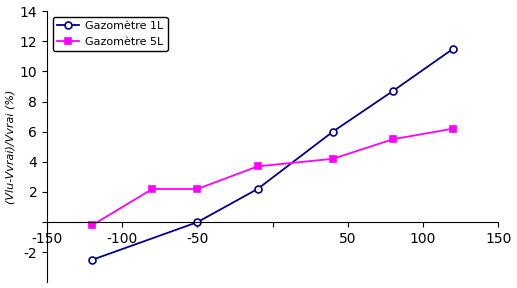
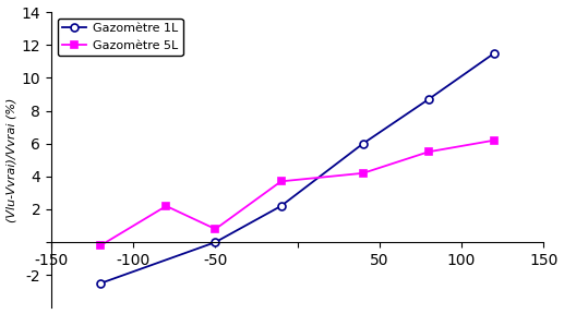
Gazomètre 5L/-50: 2.2 -> 0.8
